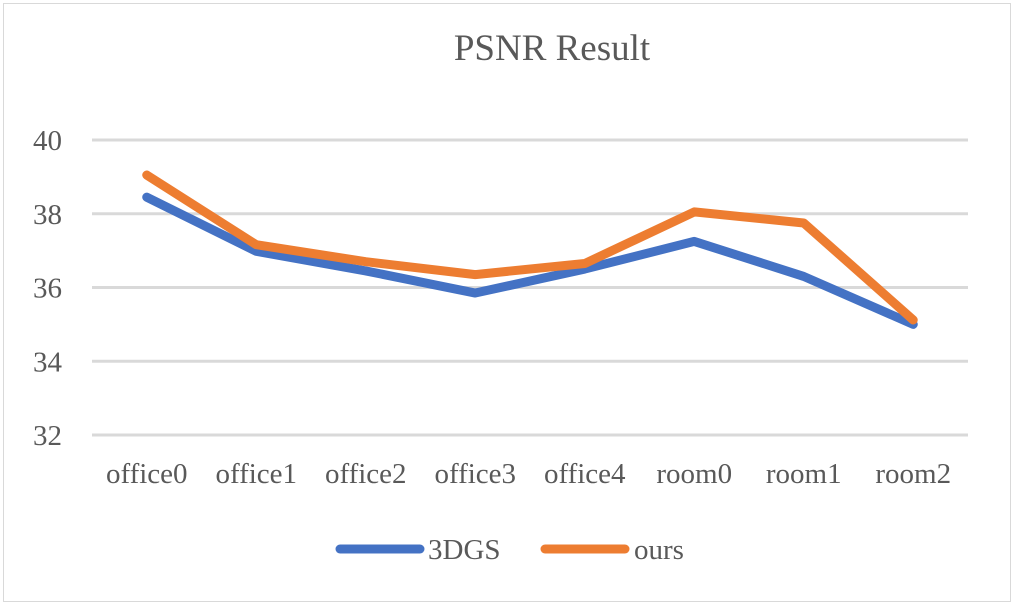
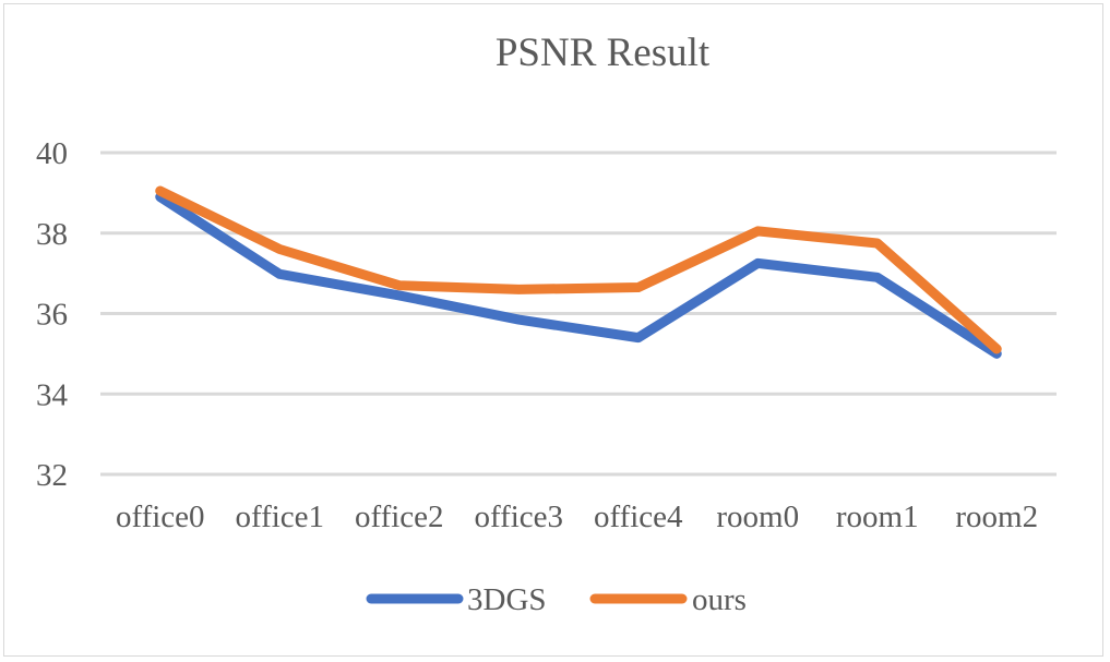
3DGS/office0: 38.5 -> 38.9
ours/office1: 37.2 -> 37.6
ours/office3: 36.4 -> 36.6
3DGS/office4: 36.5 -> 35.4
3DGS/room1: 36.3 -> 36.9
